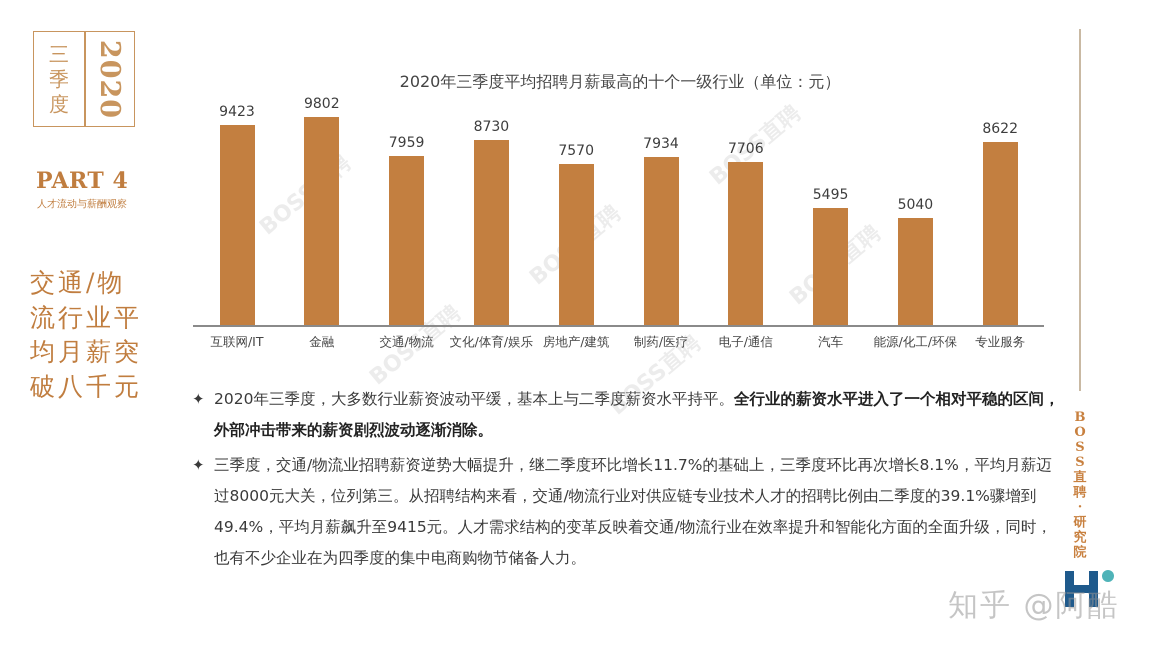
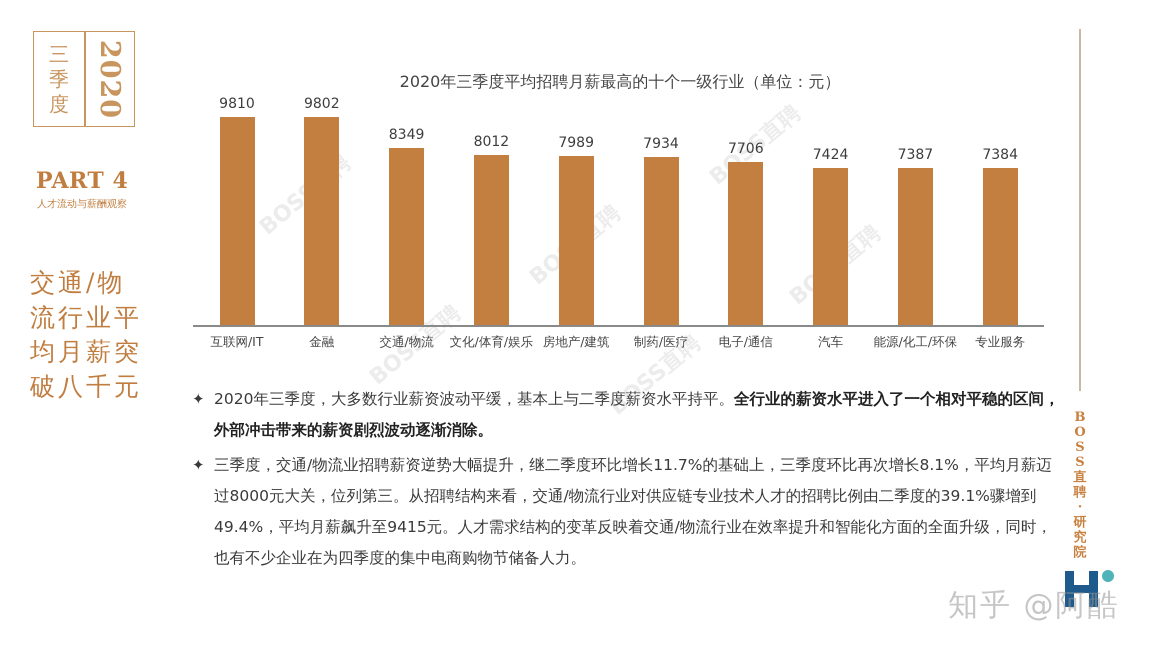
互联网/IT: 9423 -> 9810
交通/物流: 7959 -> 8349
文化/体育/娱乐: 8730 -> 8012
房地产/建筑: 7570 -> 7989
汽车: 5495 -> 7424
能源/化工/环保: 5040 -> 7387
专业服务: 8622 -> 7384
